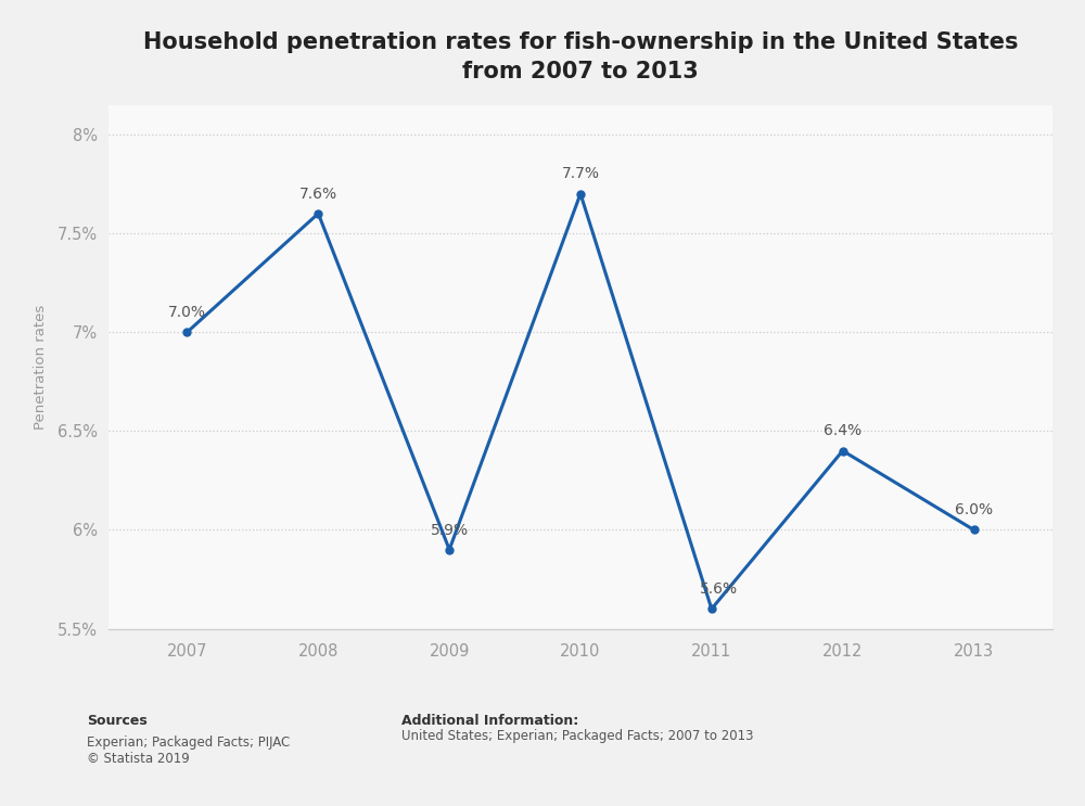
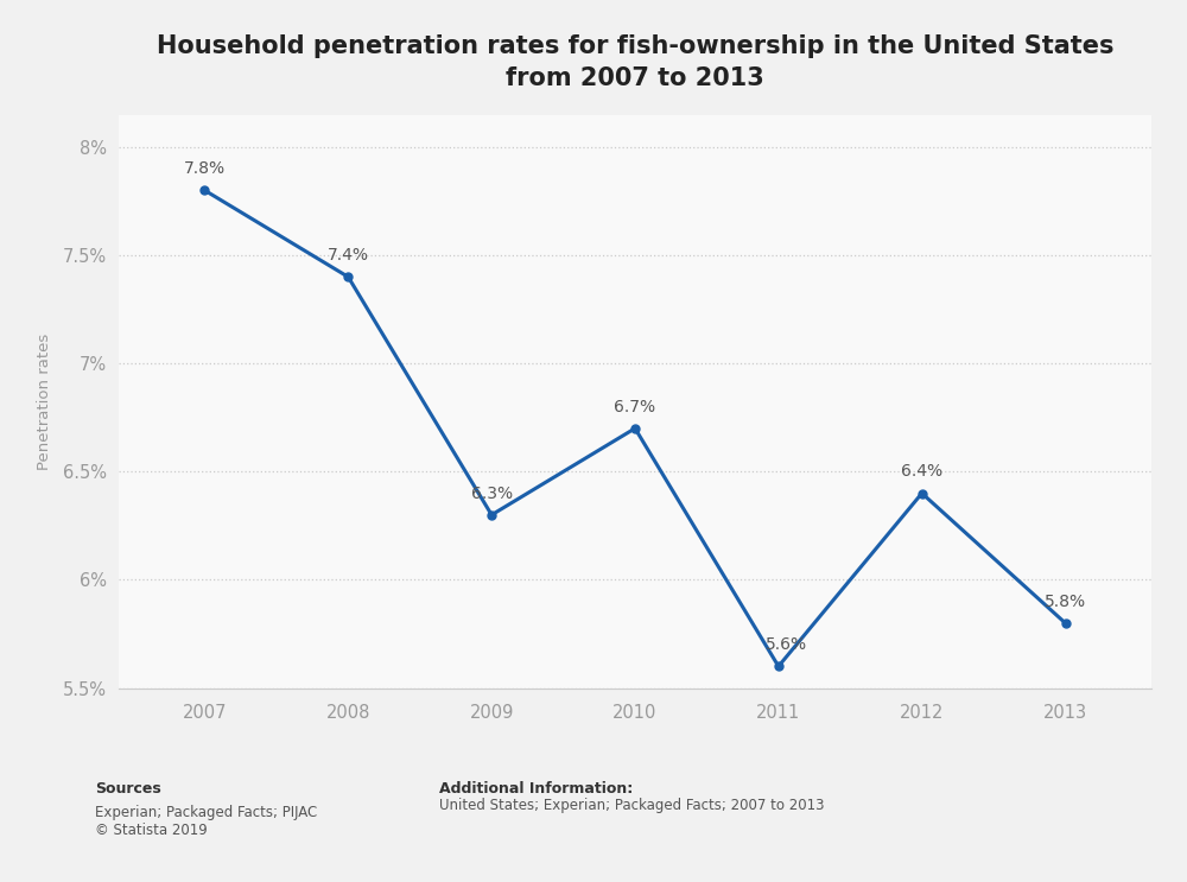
2007: 7.0% -> 7.8%
2008: 7.6% -> 7.4%
2009: 5.9% -> 6.3%
2010: 7.7% -> 6.7%
2013: 6.0% -> 5.8%
